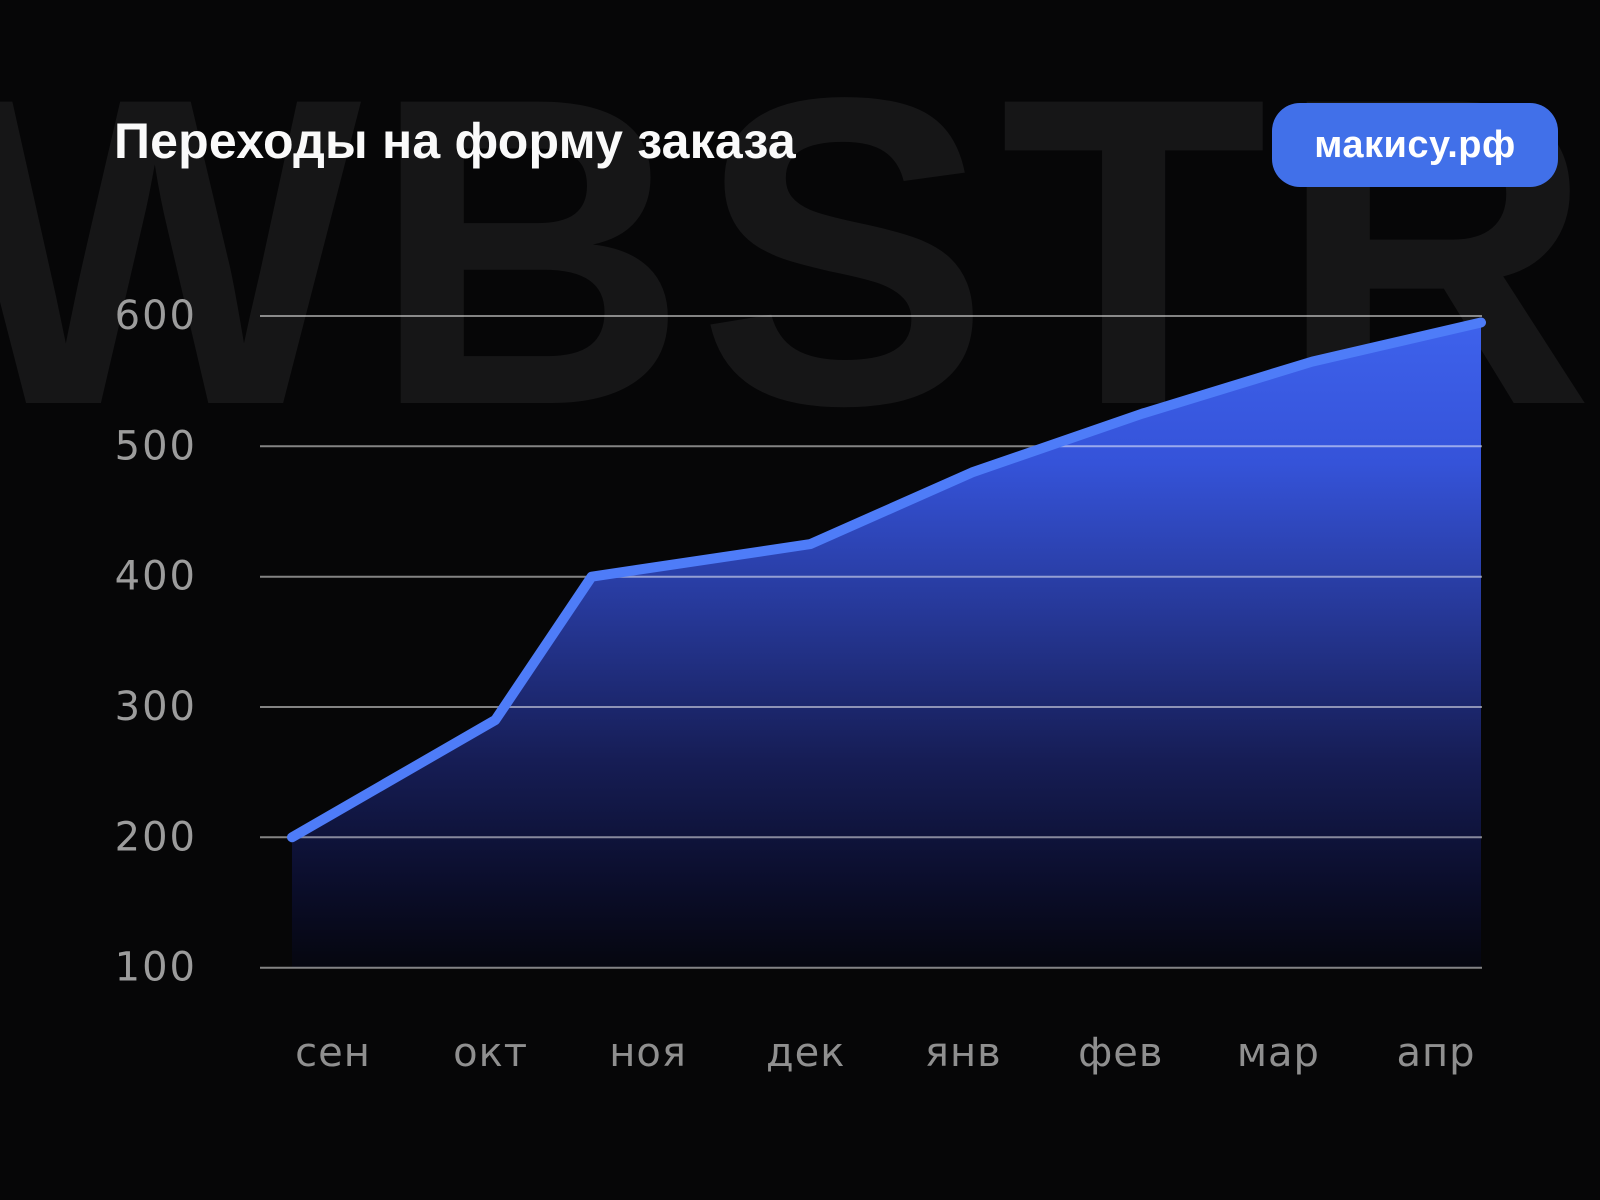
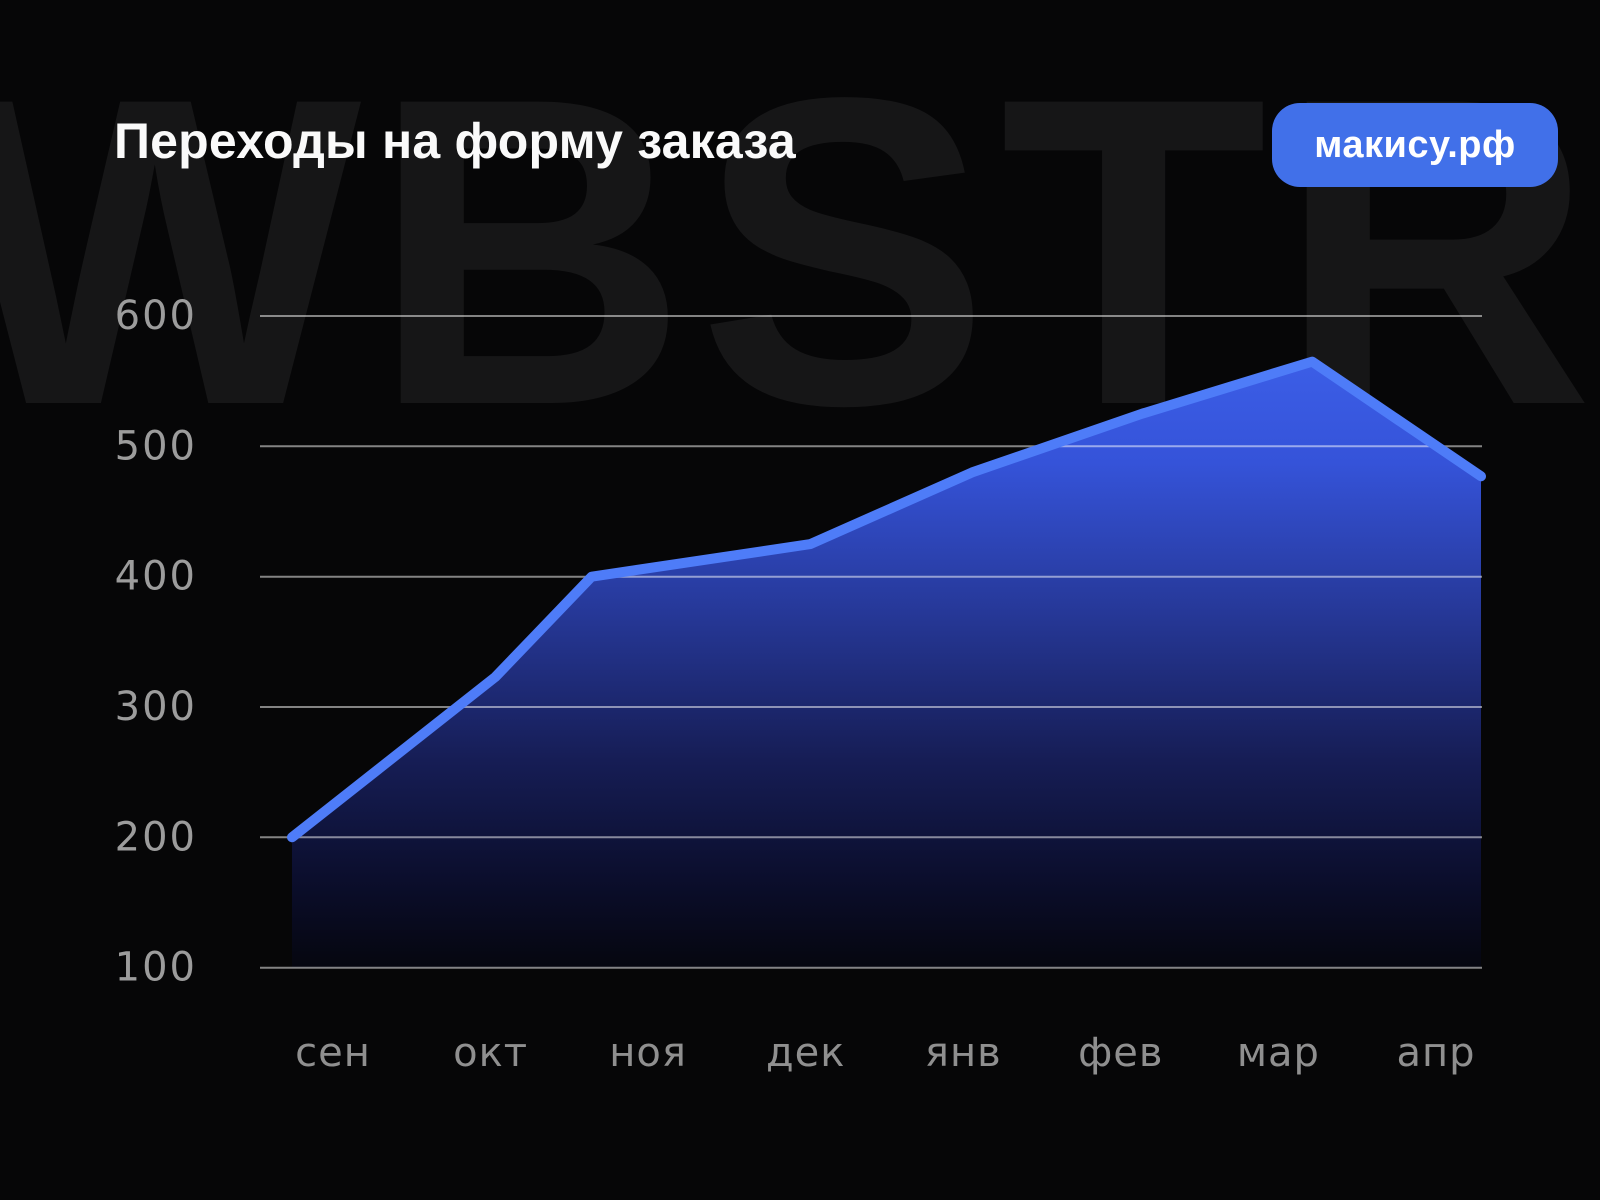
окт: 290 -> 323
апр: 595 -> 477
